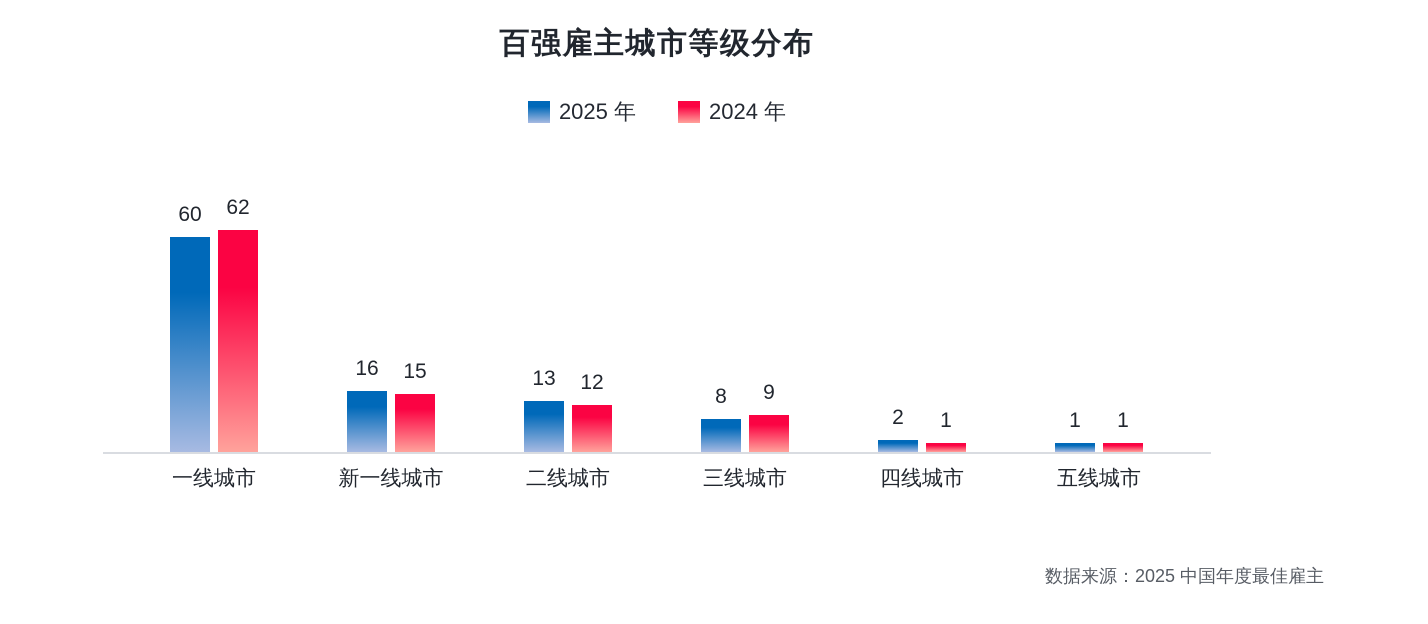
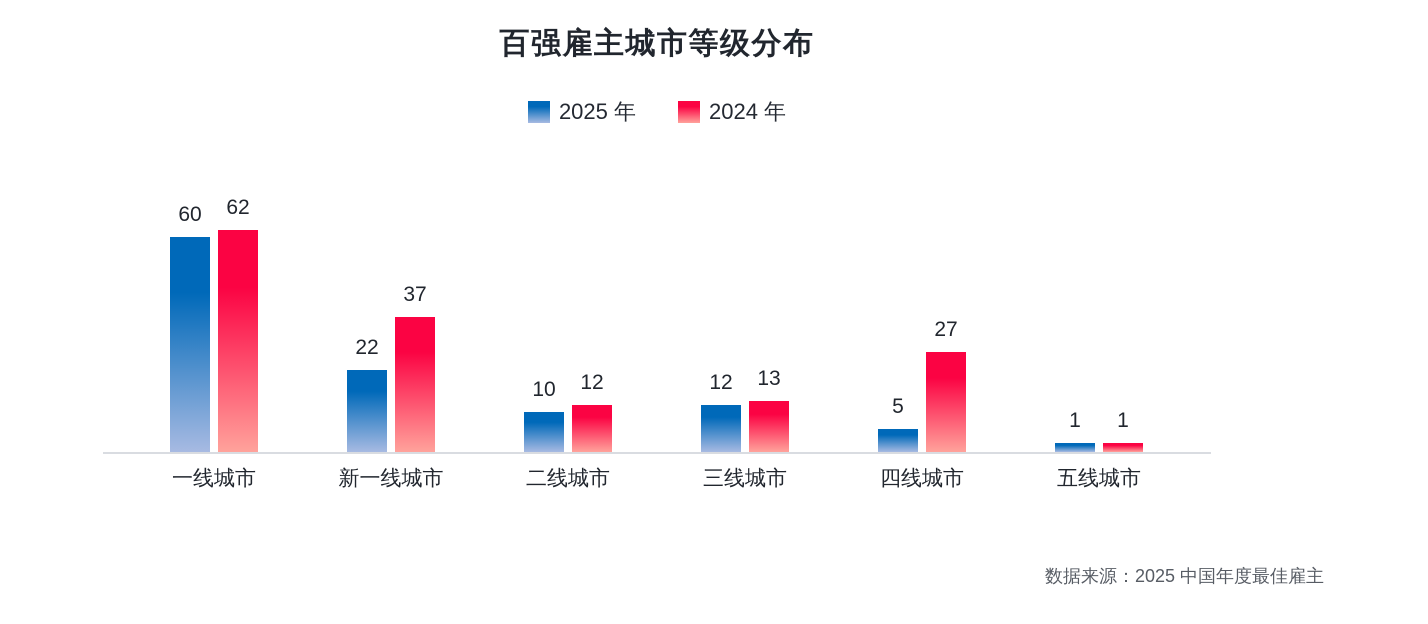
2025 年/新一线城市: 16 -> 22
2024 年/新一线城市: 15 -> 37
2025 年/二线城市: 13 -> 10
2025 年/三线城市: 8 -> 12
2024 年/三线城市: 9 -> 13
2025 年/四线城市: 2 -> 5
2024 年/四线城市: 1 -> 27
